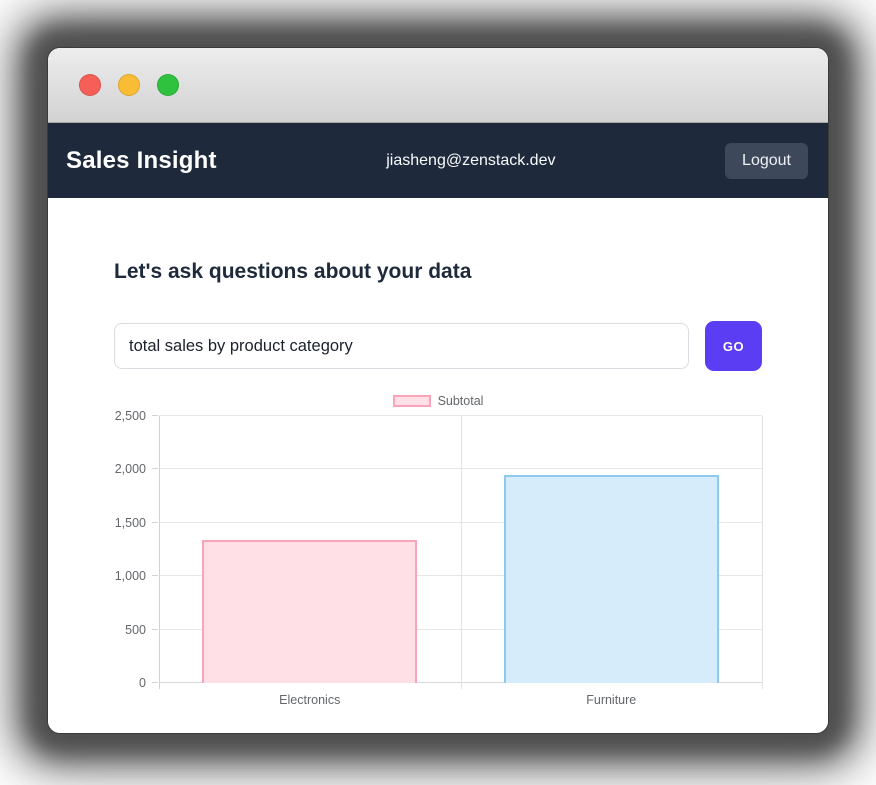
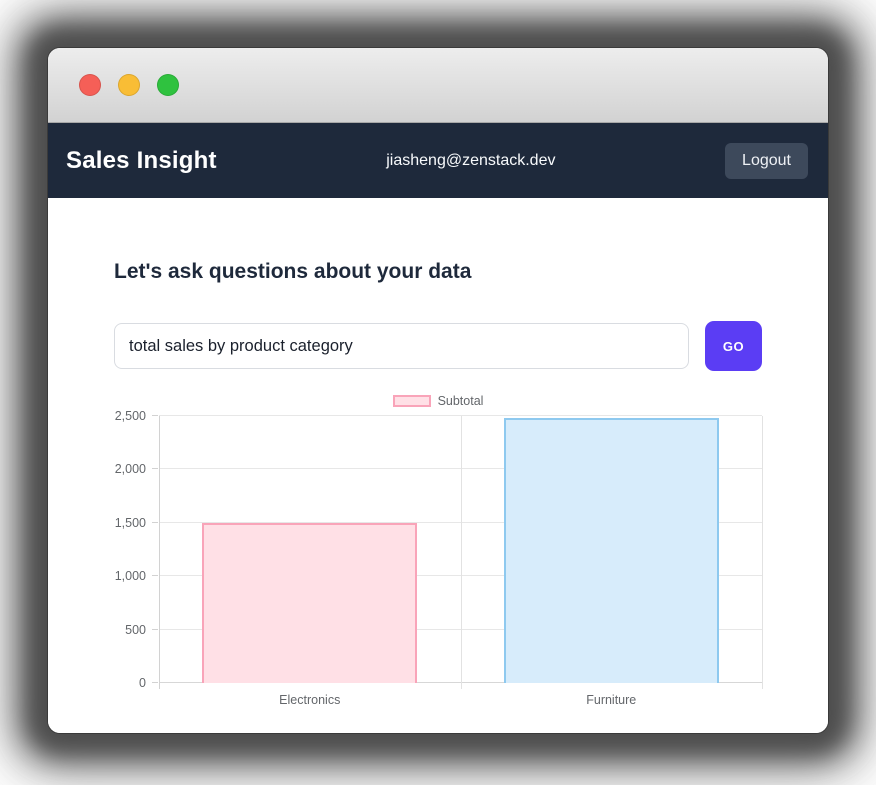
Electronics: 1340 -> 1500
Furniture: 1950 -> 2480
